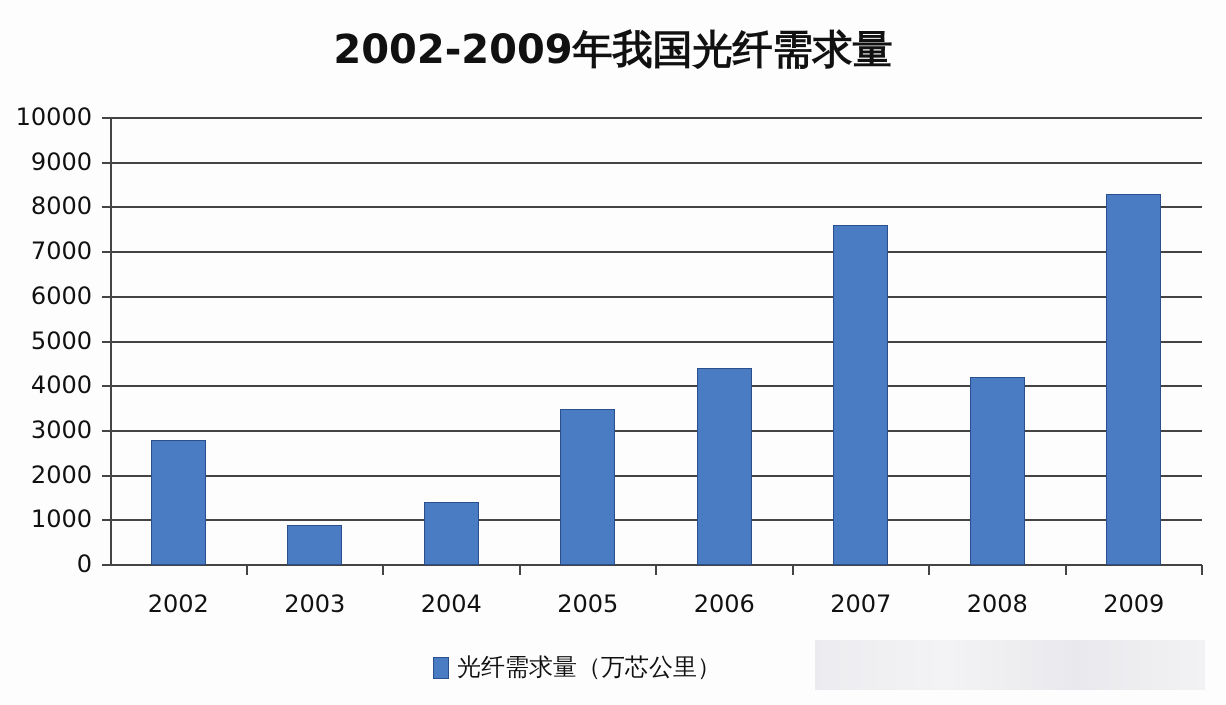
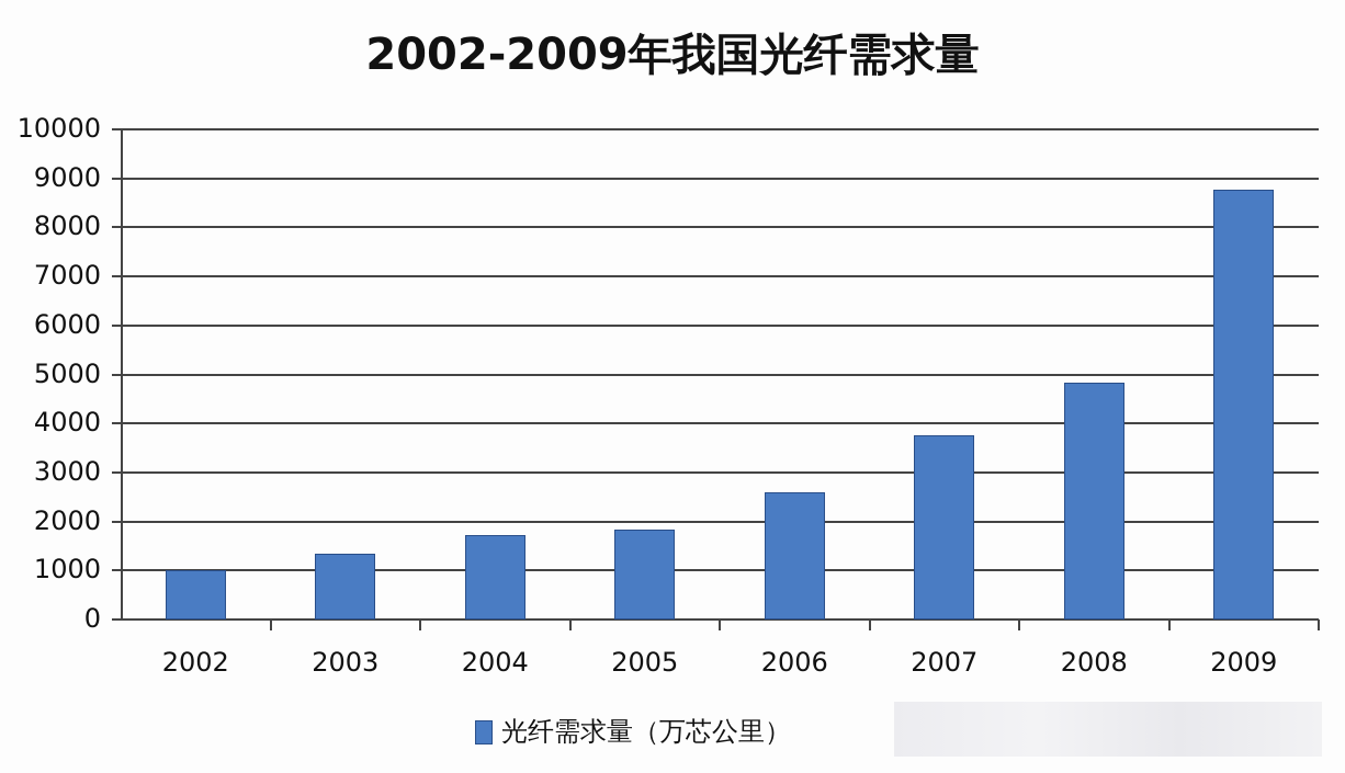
2002: 2800 -> 1000
2003: 900 -> 1400
2004: 1400 -> 1700
2005: 3500 -> 1800
2006: 4400 -> 2600
2007: 7600 -> 3800
2008: 4200 -> 4800
2009: 8300 -> 8800
